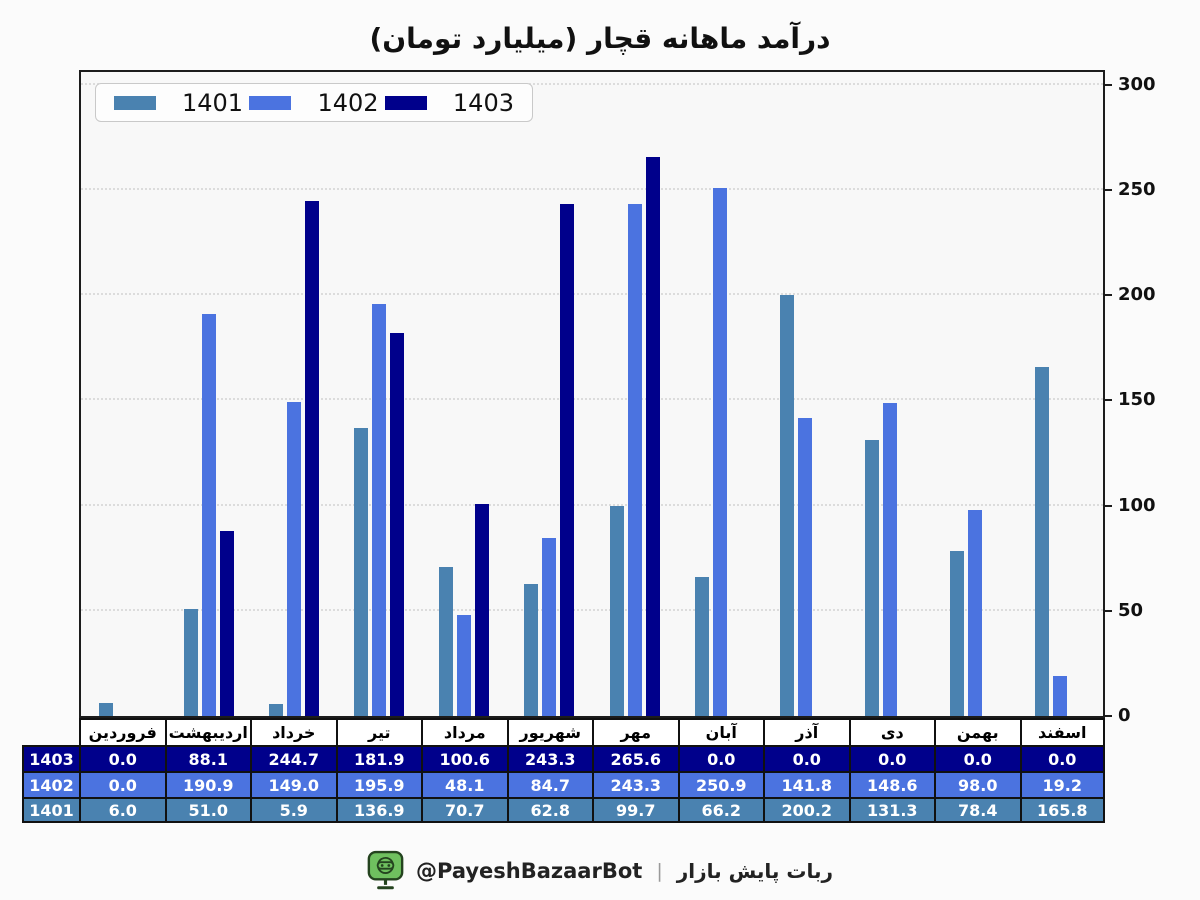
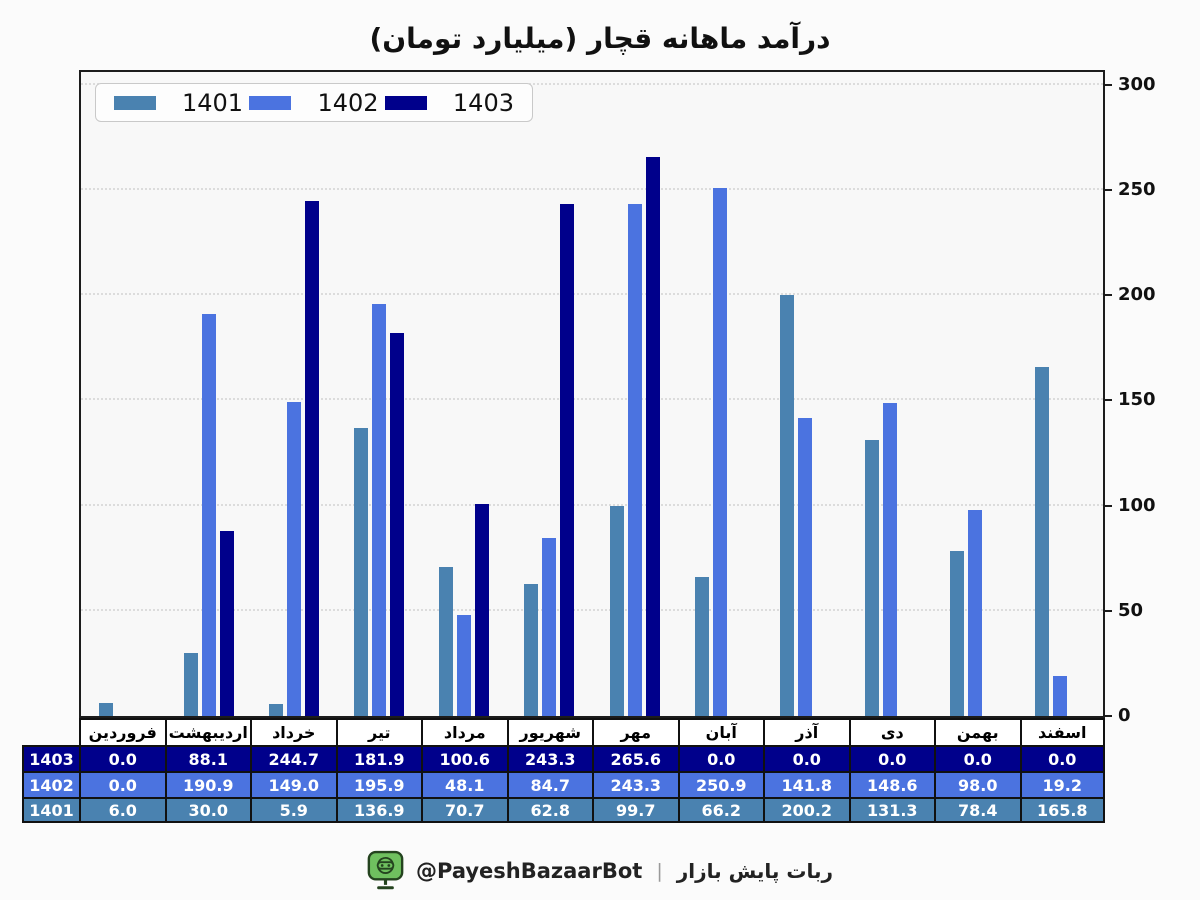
1401/اردیبهشت: 51.0 -> 30.0
